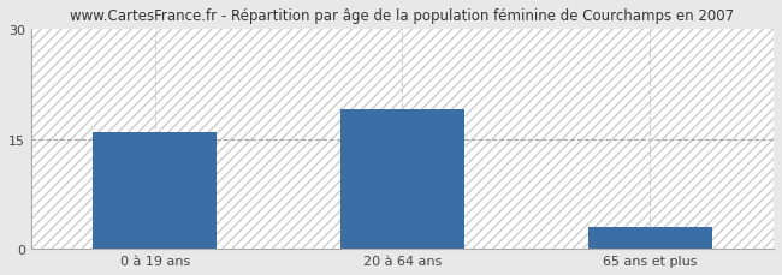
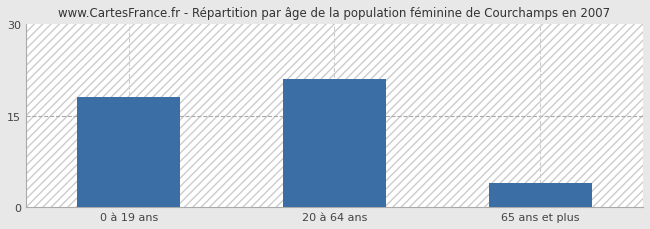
0 à 19 ans: 16 -> 18
20 à 64 ans: 19 -> 21
65 ans et plus: 3 -> 4
